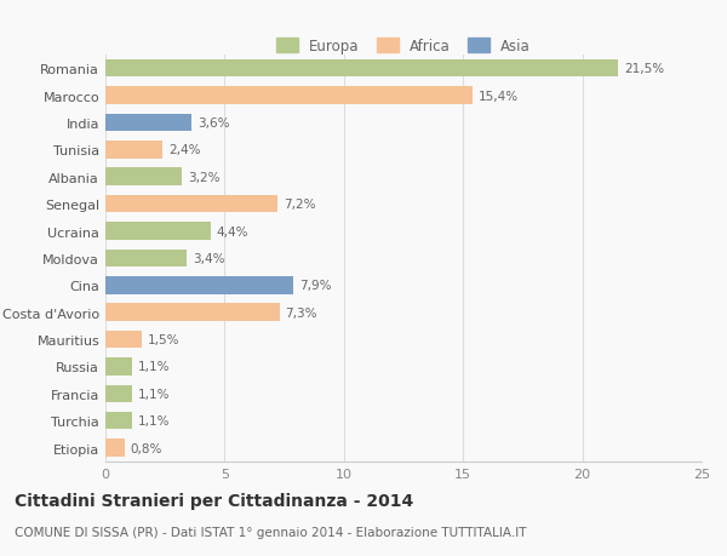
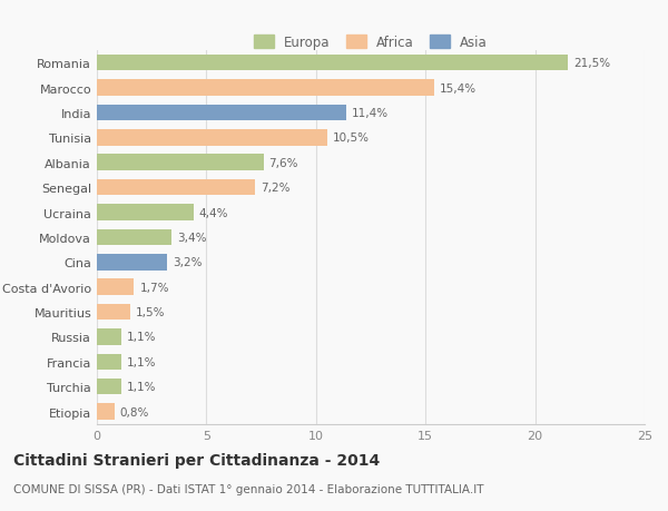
India: 3,6% -> 11,4%
Tunisia: 2,4% -> 10,5%
Albania: 3,2% -> 7,6%
Cina: 7,9% -> 3,2%
Costa d'Avorio: 7,3% -> 1,7%
